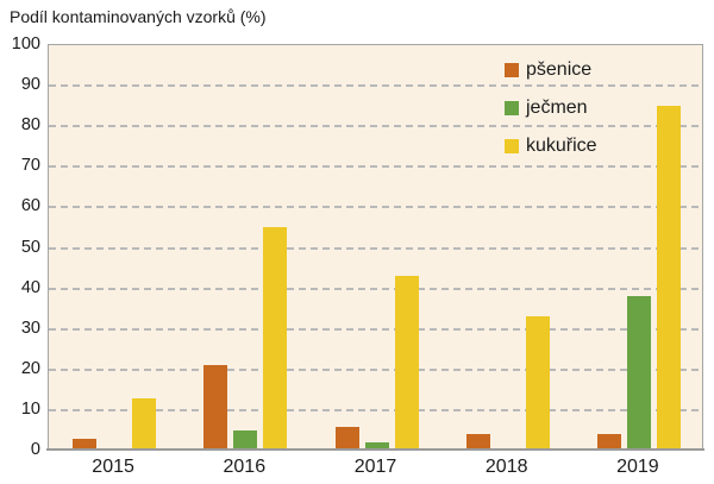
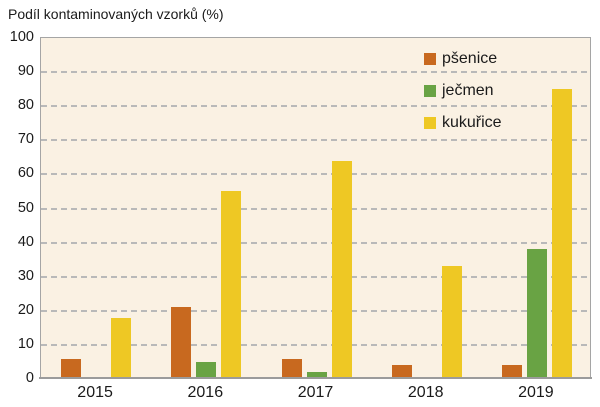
pšenice/2015: 3 -> 6
kukuřice/2015: 13 -> 18
kukuřice/2017: 43 -> 64
